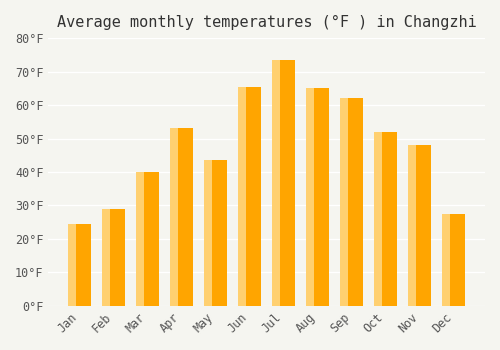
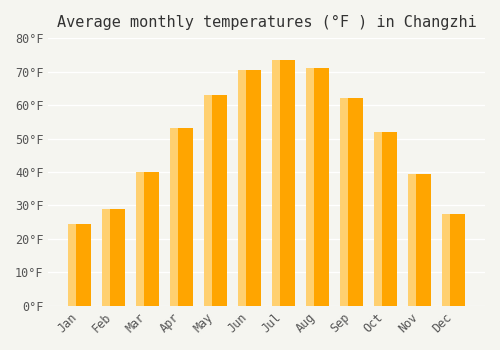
May: 43.5°F -> 63.0°F
Jun: 65.5°F -> 70.5°F
Aug: 65.0°F -> 71.0°F
Nov: 48.0°F -> 39.5°F
